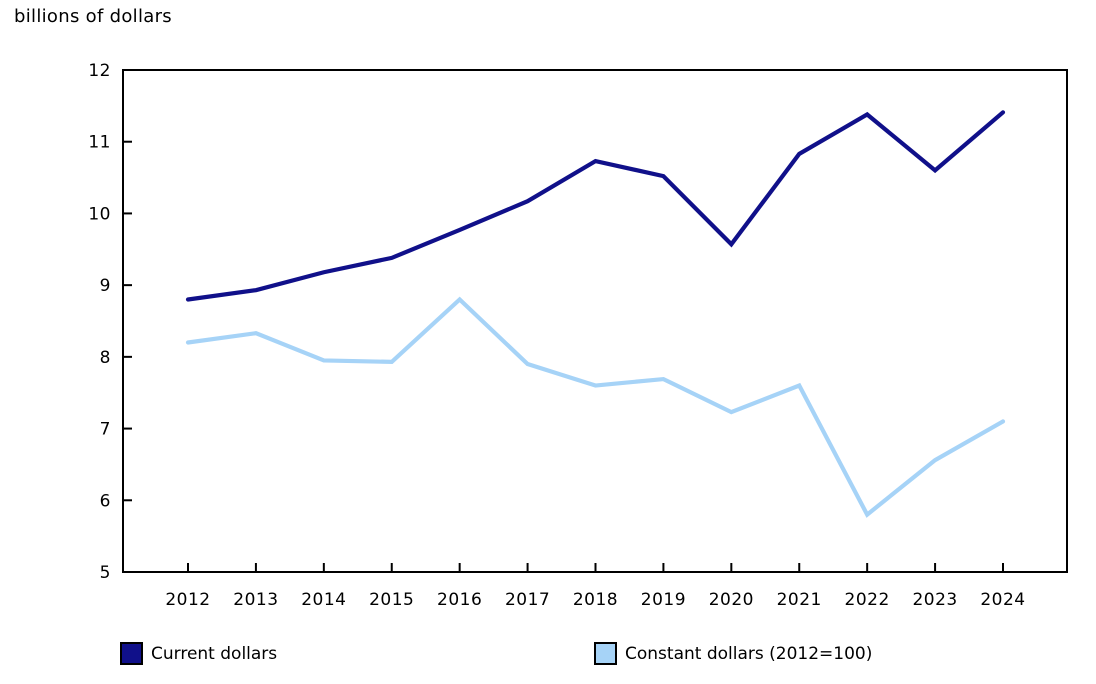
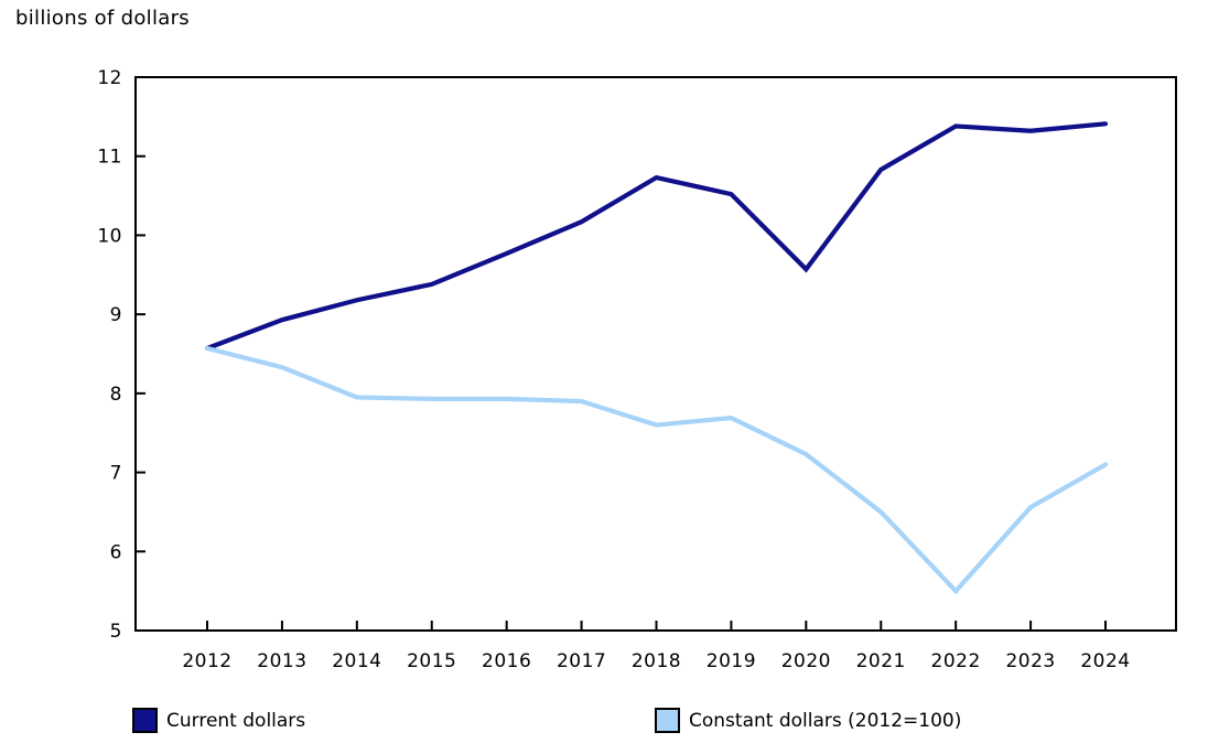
Current dollars/2012: 8.8 -> 8.6
Constant dollars (2012=100)/2012: 8.2 -> 8.6
Constant dollars (2012=100)/2016: 8.8 -> 7.9
Constant dollars (2012=100)/2021: 7.6 -> 6.5
Constant dollars (2012=100)/2022: 5.8 -> 5.5
Current dollars/2023: 10.6 -> 11.3
